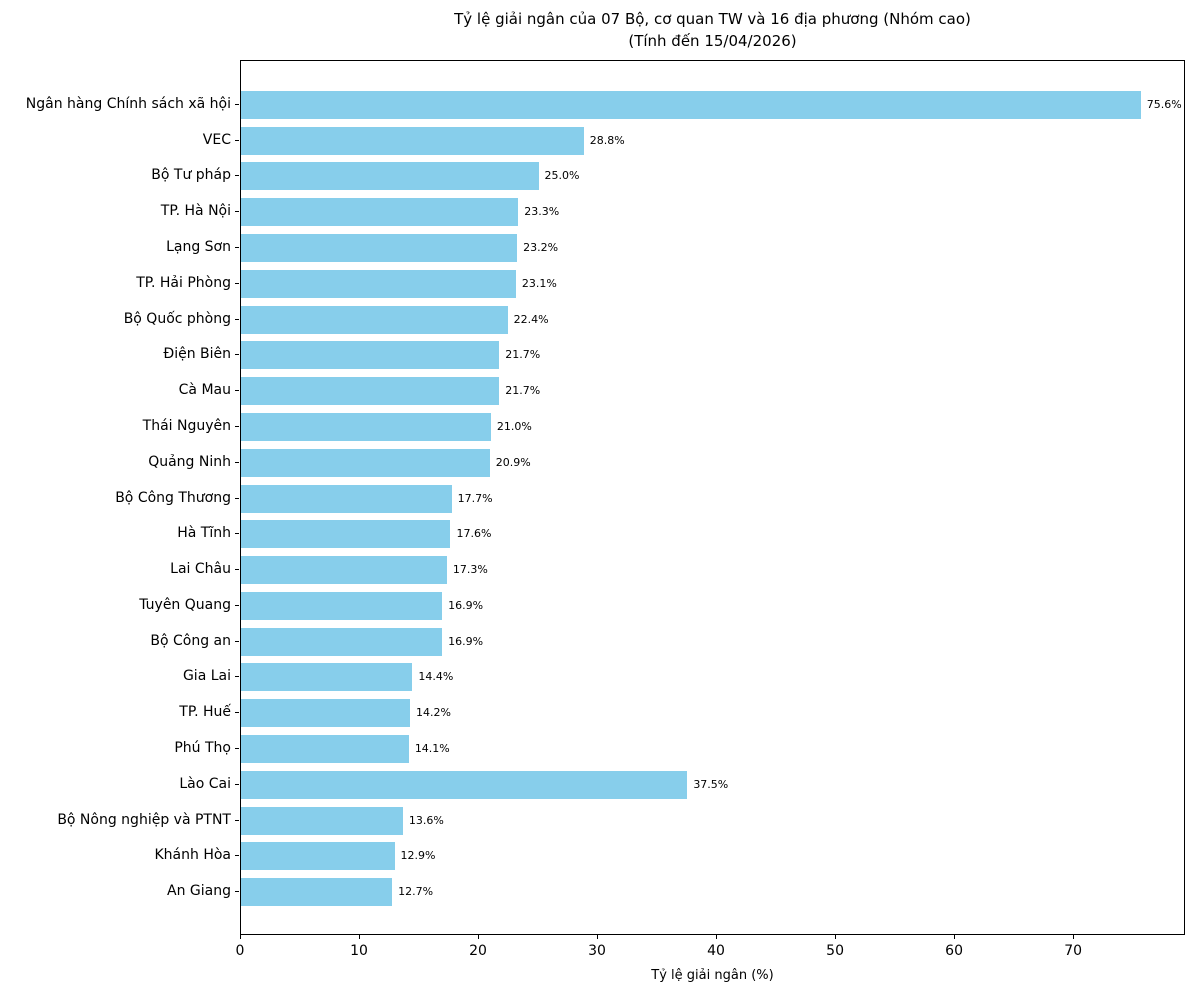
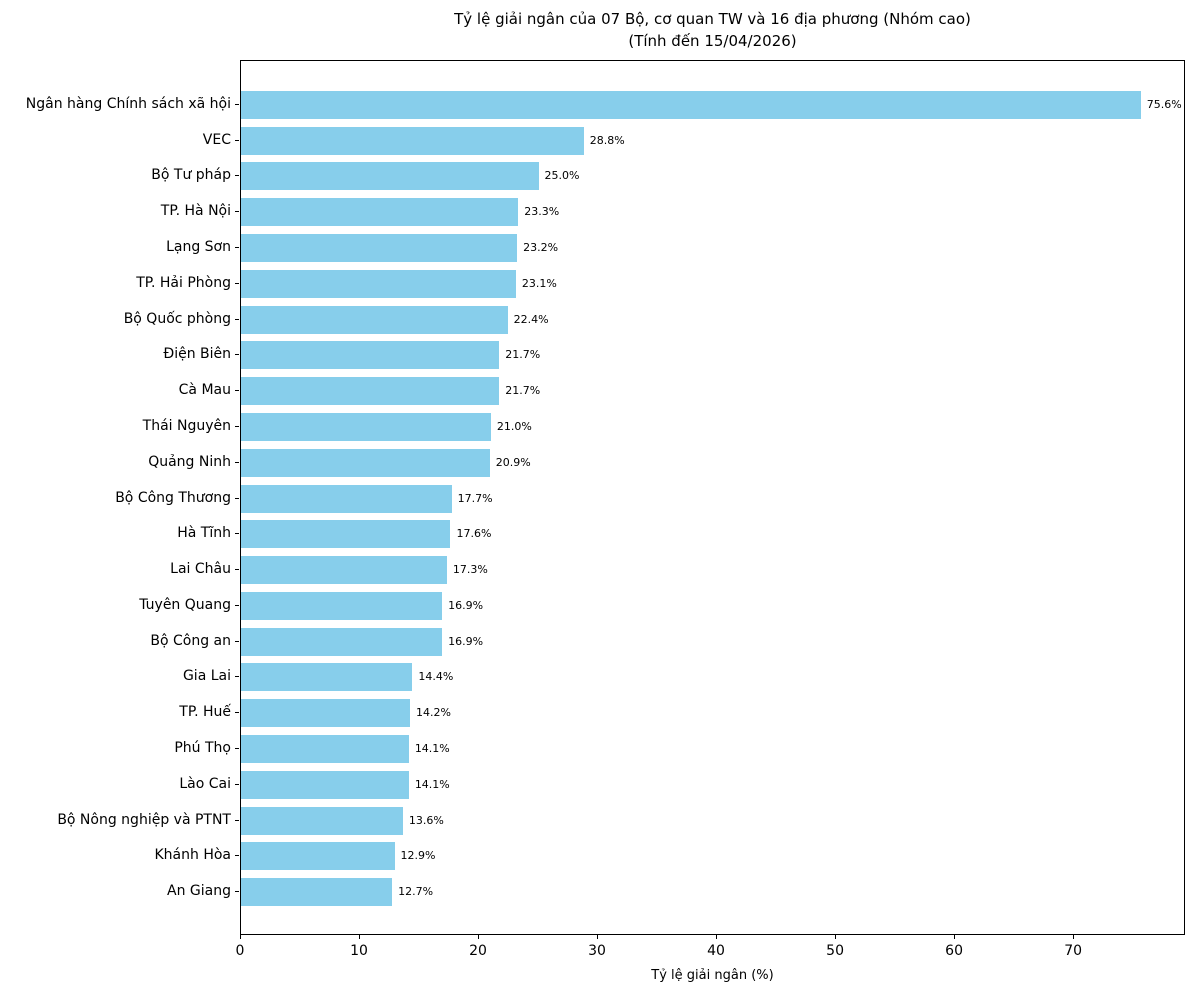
Lào Cai: 37.5% -> 14.1%
